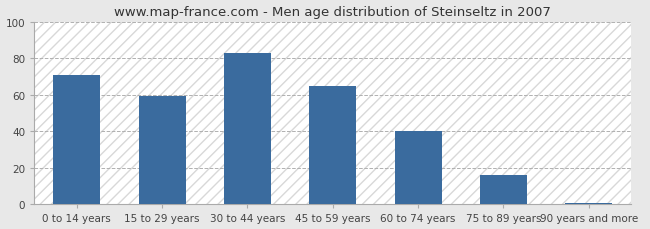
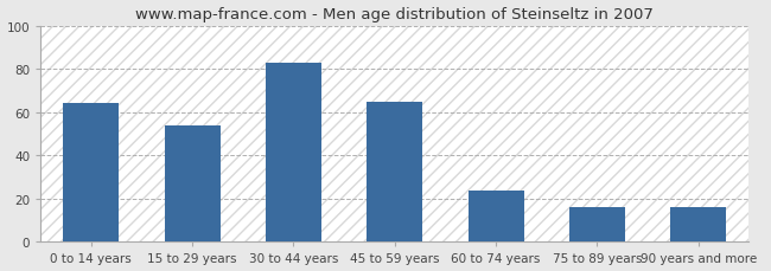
0 to 14 years: 71 -> 64
15 to 29 years: 59 -> 54
60 to 74 years: 40 -> 24
90 years and more: 1 -> 16
